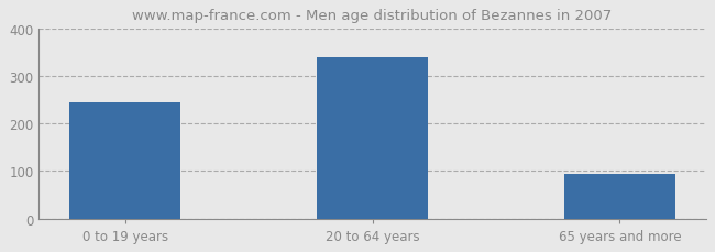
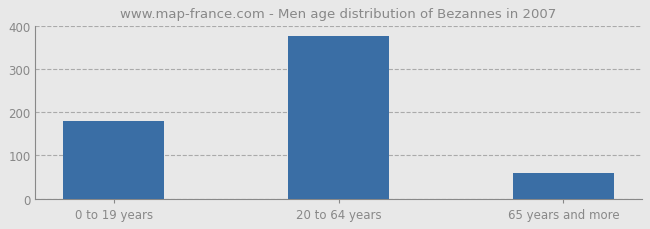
0 to 19 years: 245 -> 180
20 to 64 years: 340 -> 375
65 years and more: 95 -> 60
